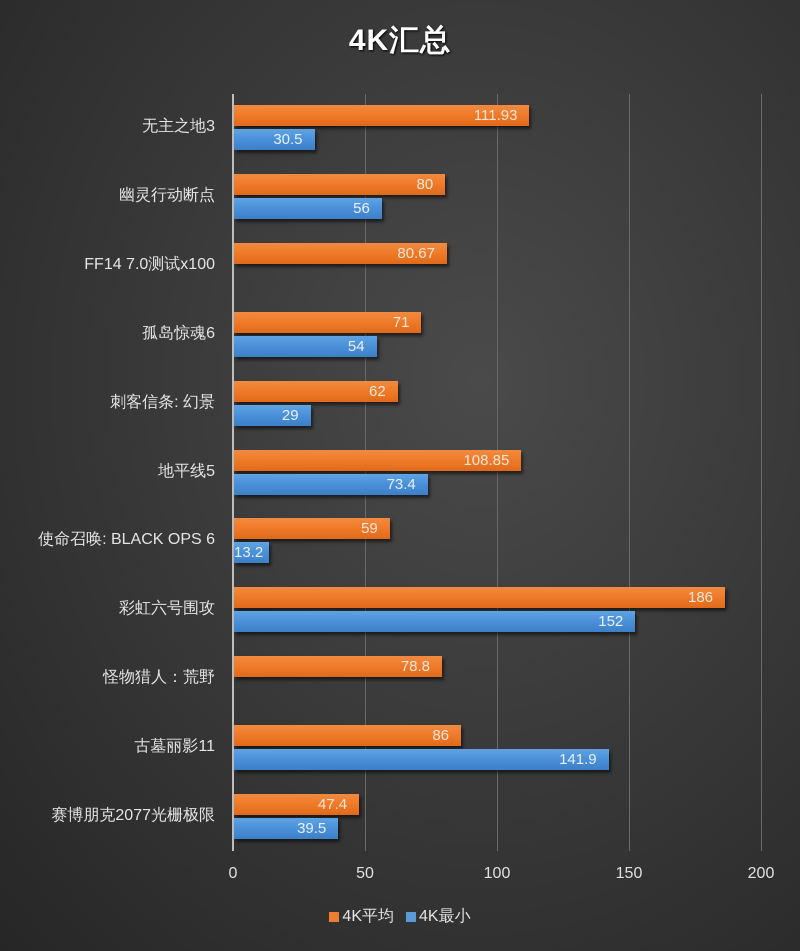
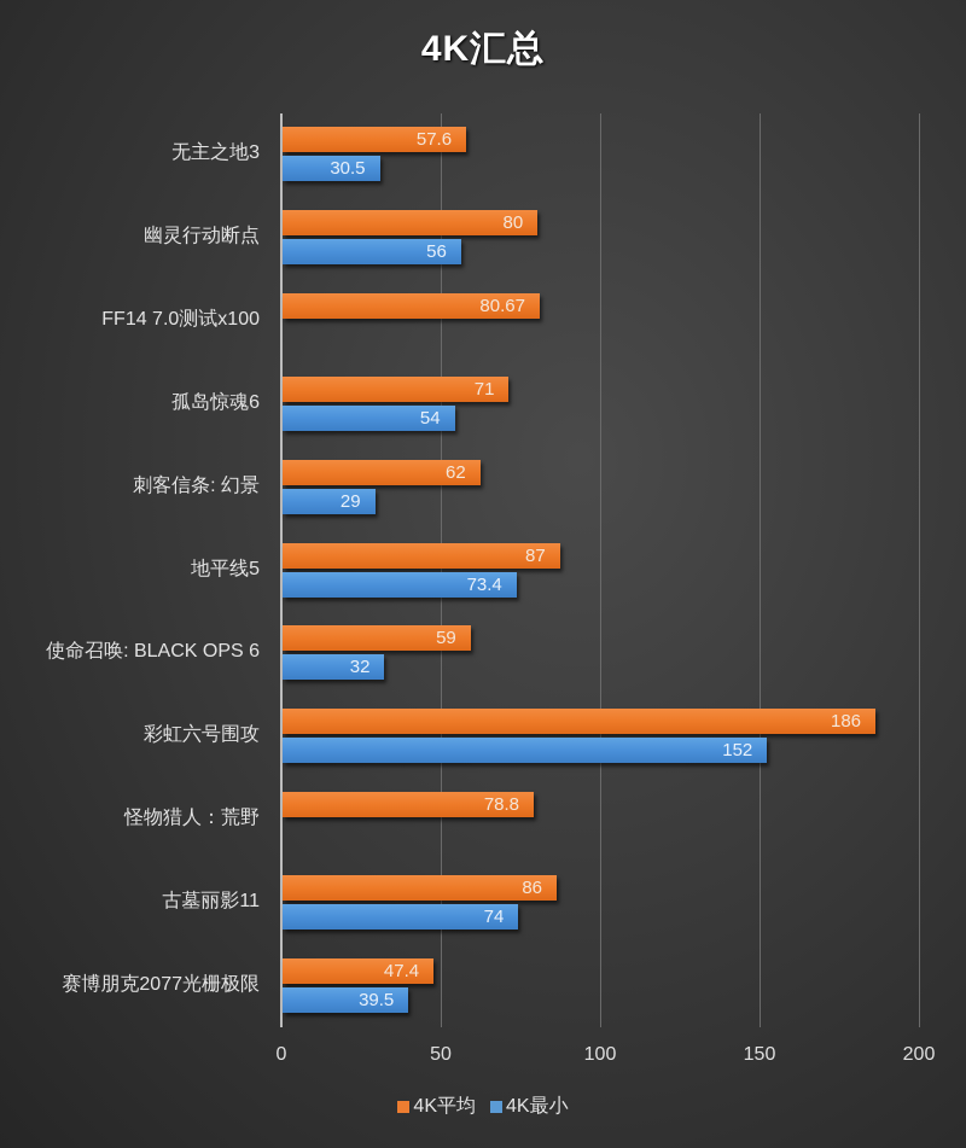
4K平均/无主之地3: 111.93 -> 57.6
4K平均/地平线5: 108.85 -> 87
4K最小/使命召唤: BLACK OPS 6: 13.2 -> 32
4K最小/古墓丽影11: 141.9 -> 74
